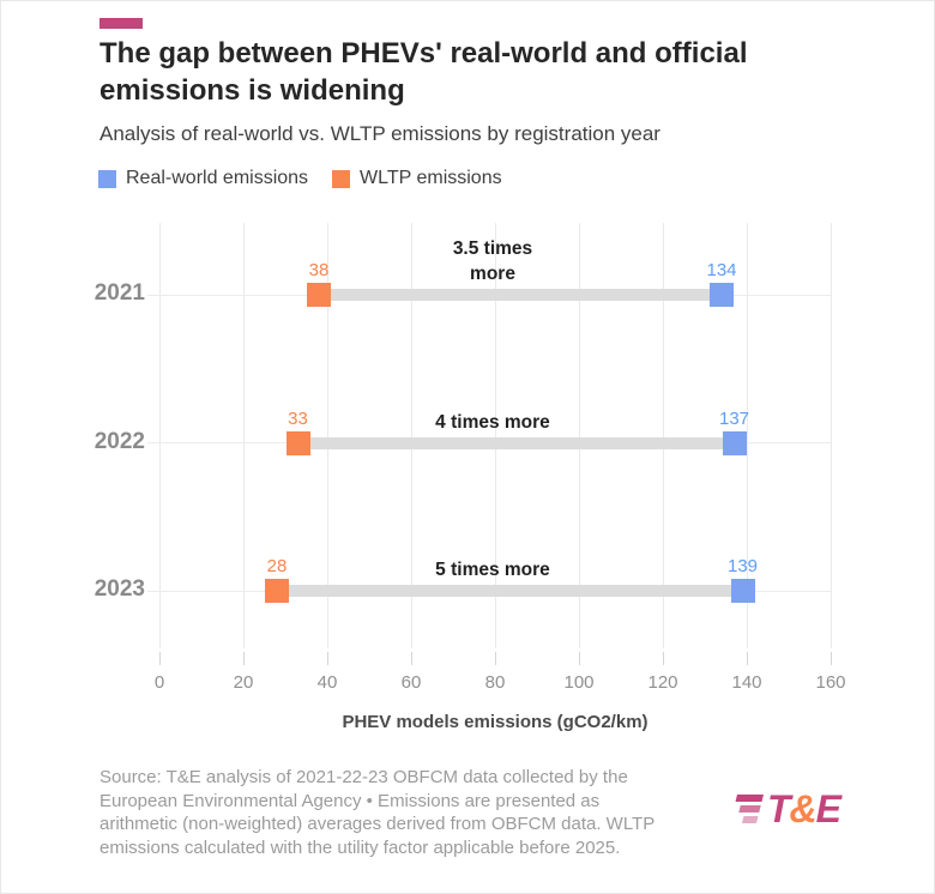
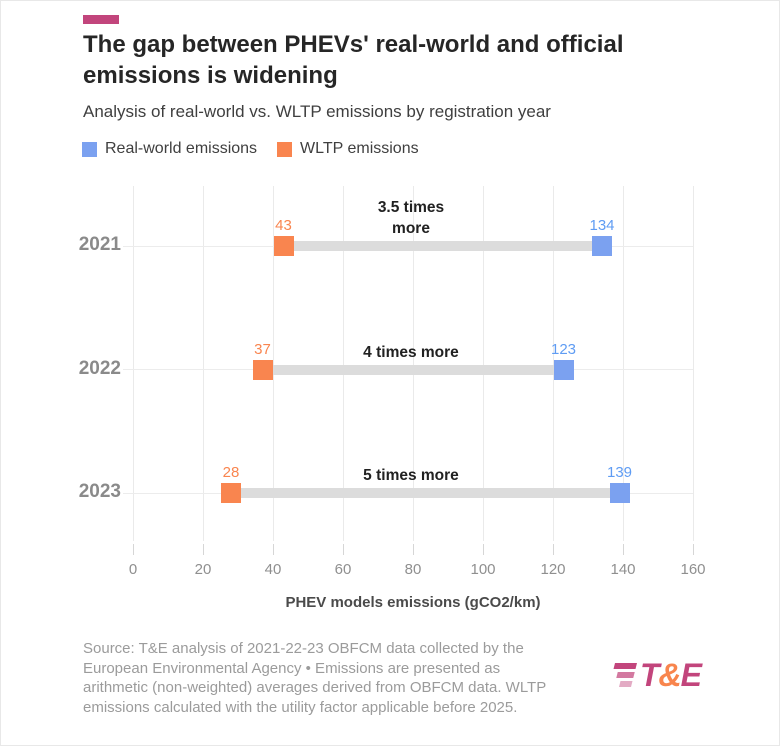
WLTP emissions/2021: 38 -> 43
Real-world emissions/2022: 137 -> 123
WLTP emissions/2022: 33 -> 37
